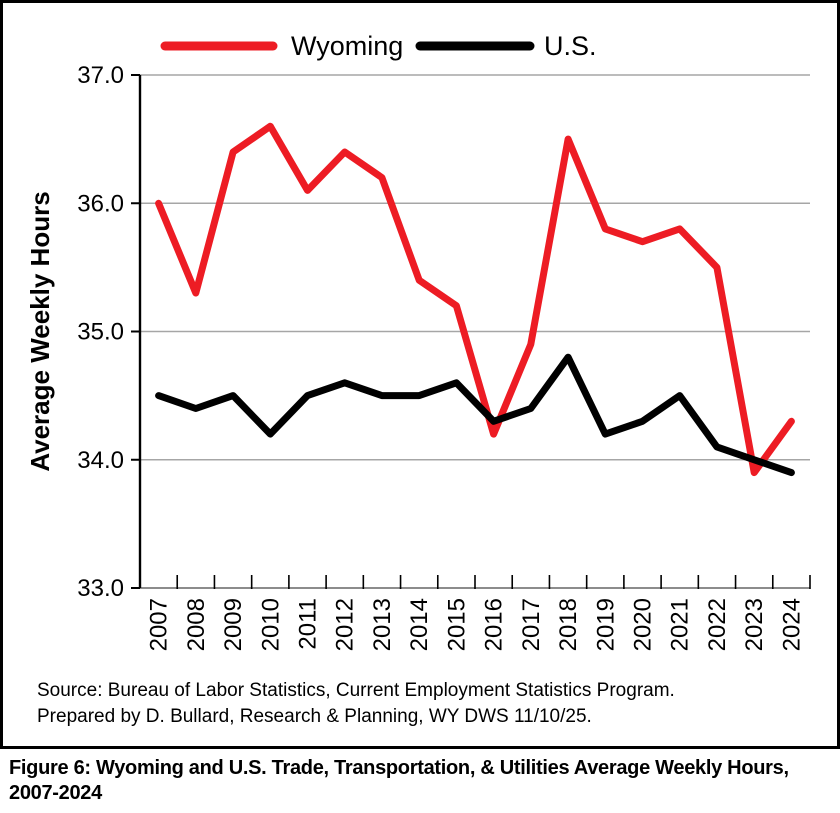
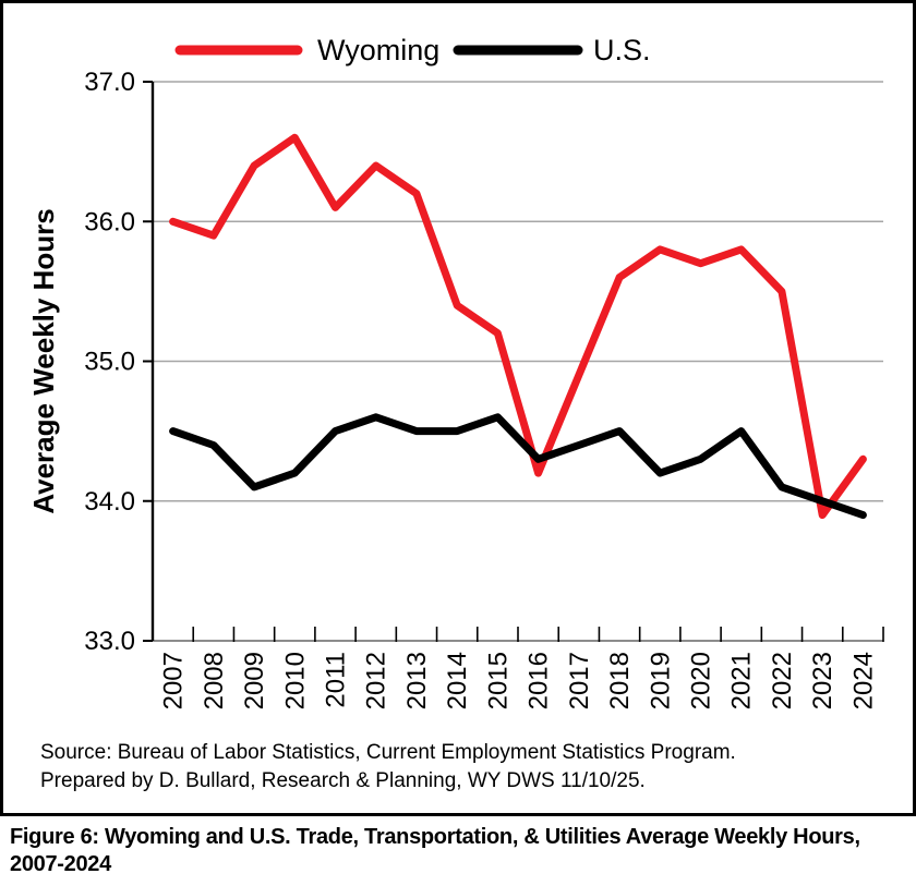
Wyoming/2008: 35.3 -> 35.9
U.S./2009: 34.5 -> 34.1
Wyoming/2018: 36.5 -> 35.6
U.S./2018: 34.8 -> 34.5
